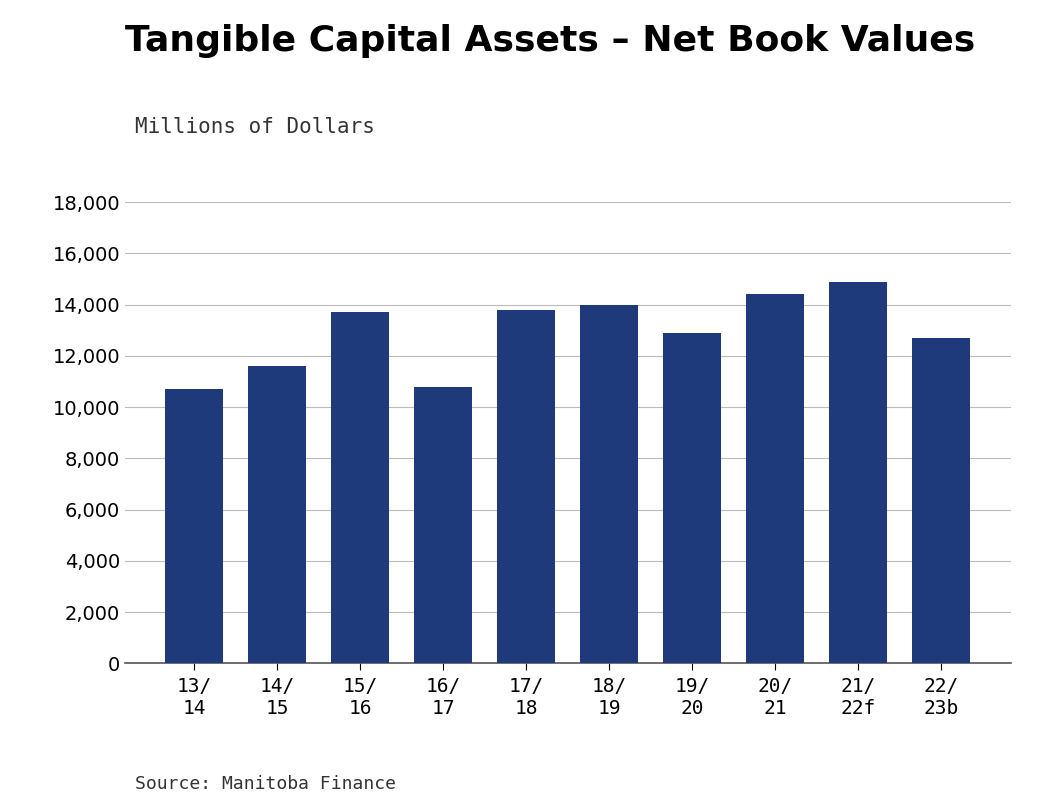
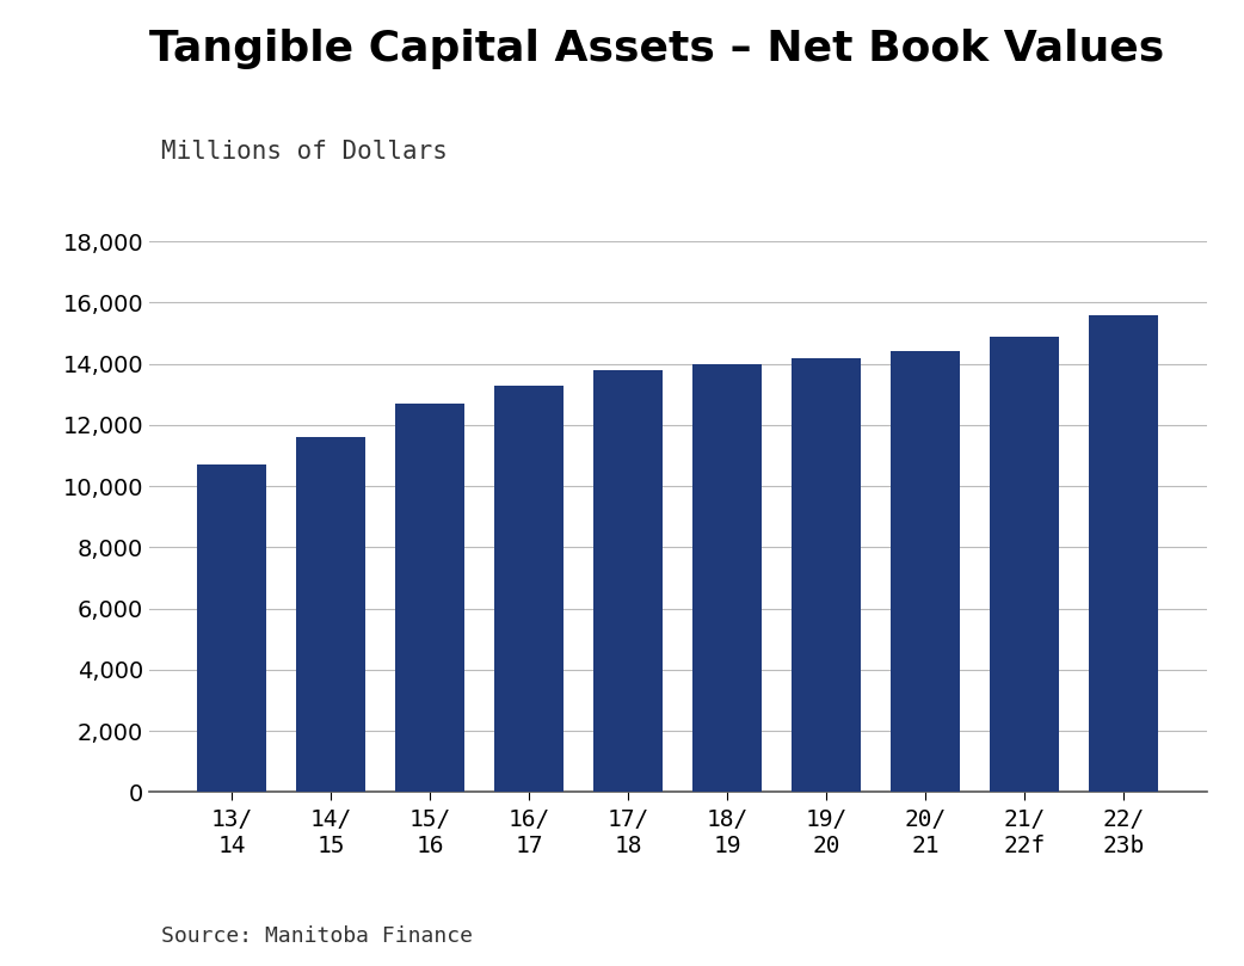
15/ 16: 13,700 -> 12,700
16/ 17: 10,800 -> 13,300
19/ 20: 12,900 -> 14,200
22/ 23b: 12,700 -> 15,600
